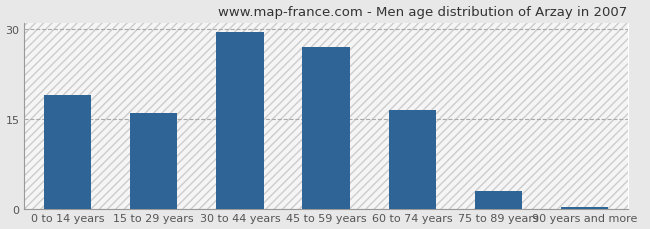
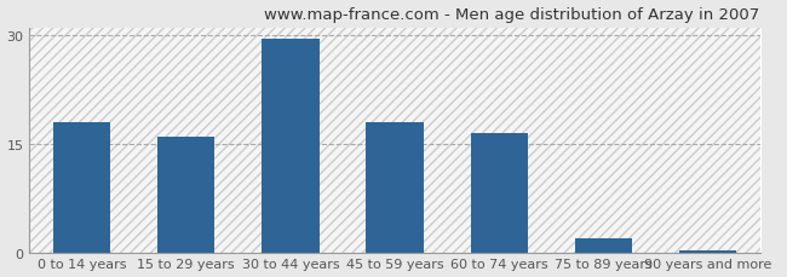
0 to 14 years: 19.0 -> 18.0
45 to 59 years: 27.0 -> 18.0
75 to 89 years: 3.0 -> 2.0
